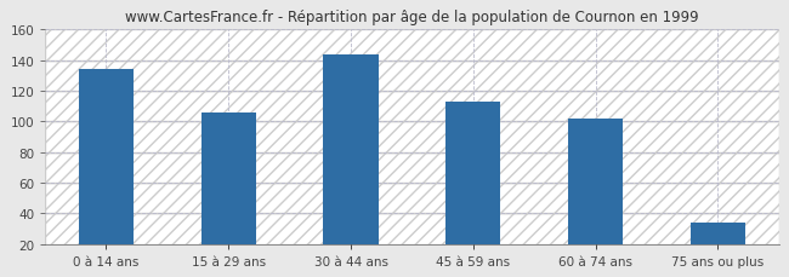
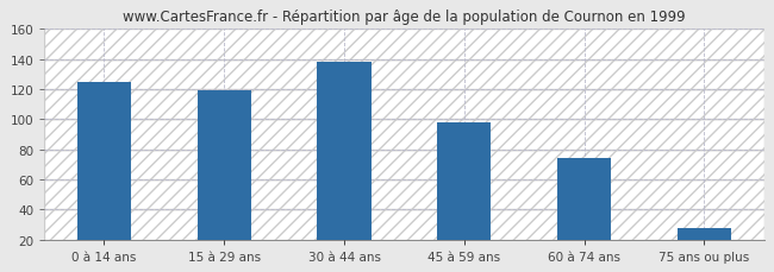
0 à 14 ans: 134 -> 125
15 à 29 ans: 106 -> 119
30 à 44 ans: 144 -> 138
45 à 59 ans: 113 -> 98
60 à 74 ans: 102 -> 74
75 ans ou plus: 34 -> 28
